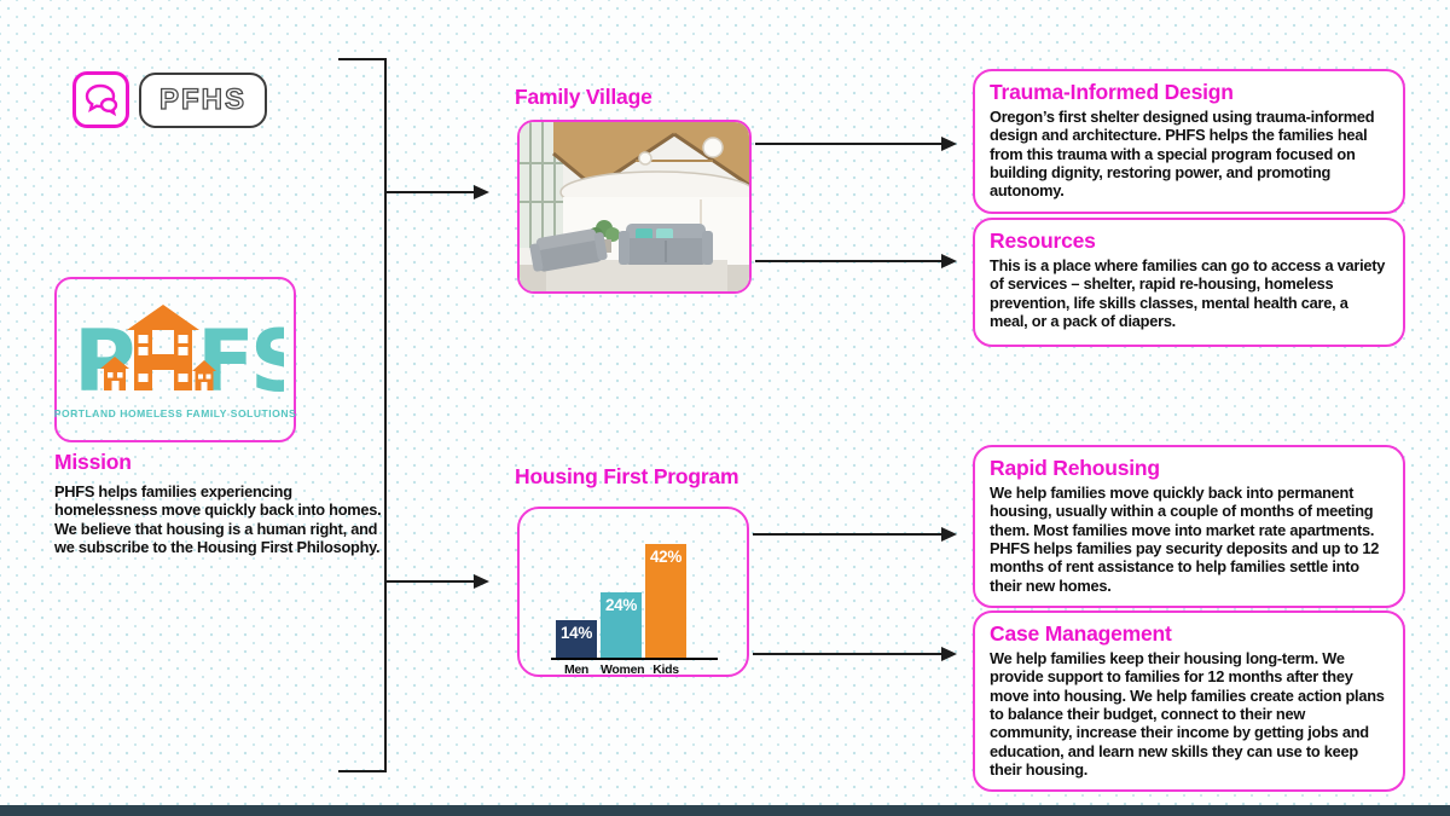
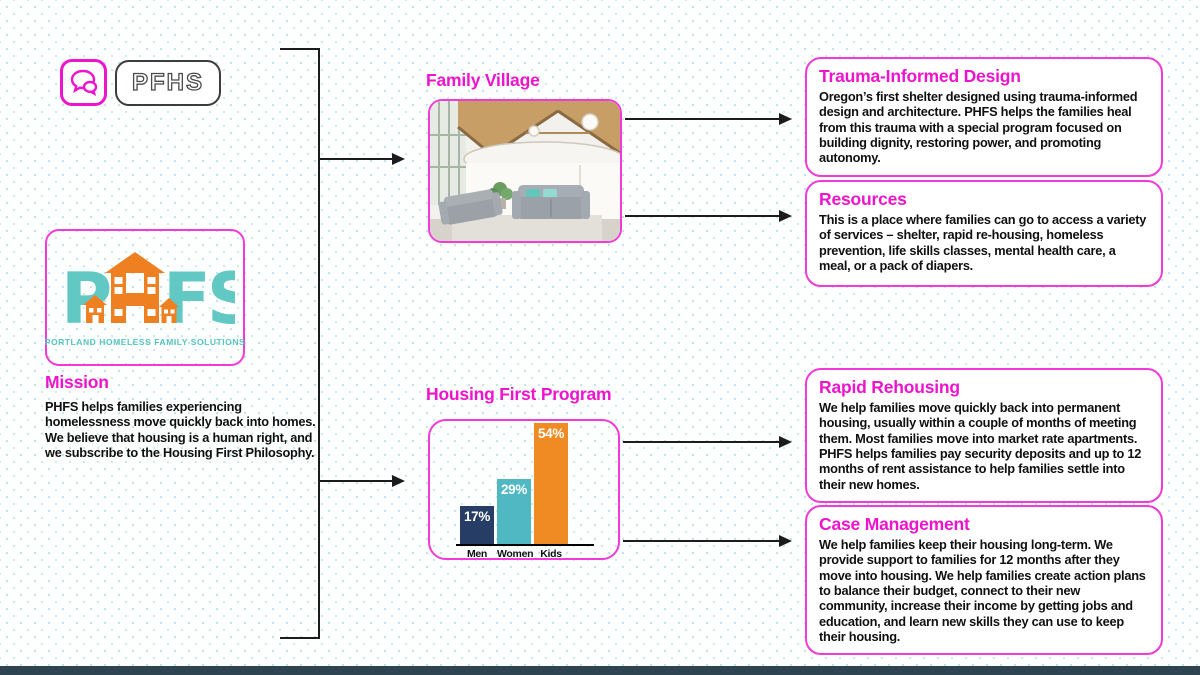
Men: 14% -> 17%
Women: 24% -> 29%
Kids: 42% -> 54%
